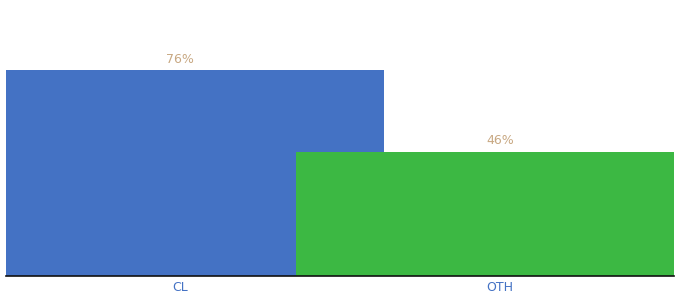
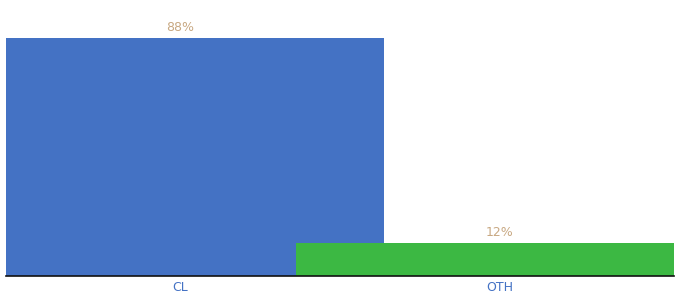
CL: 76% -> 88%
OTH: 46% -> 12%
